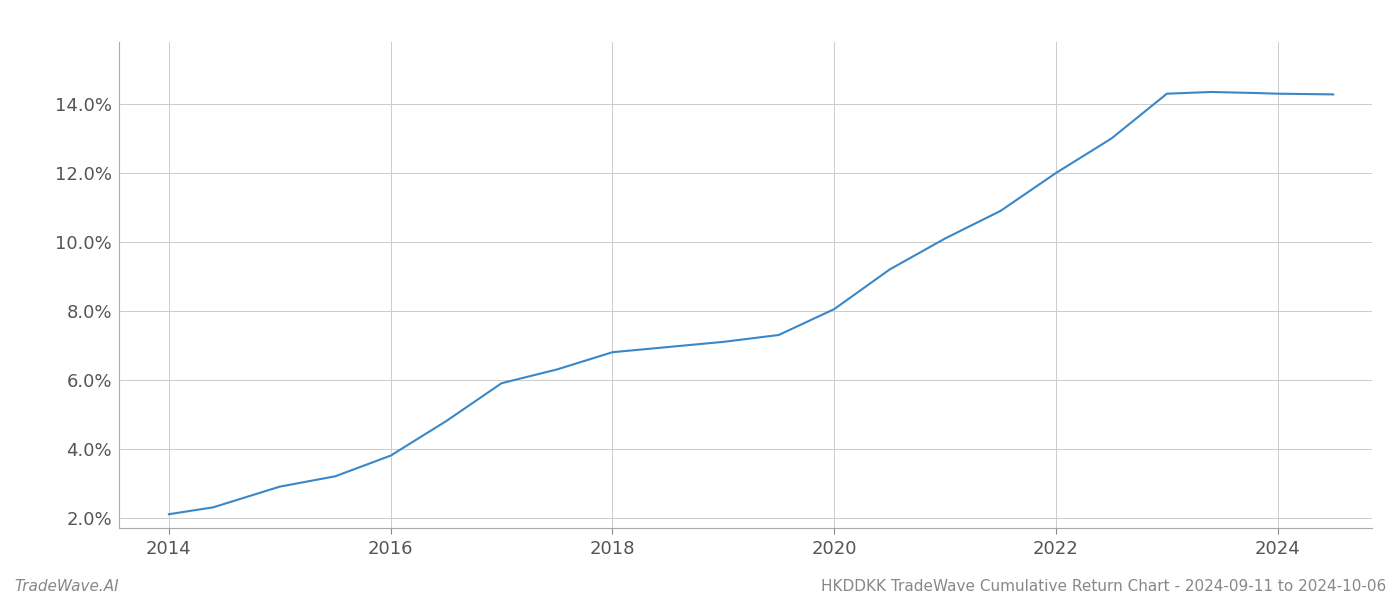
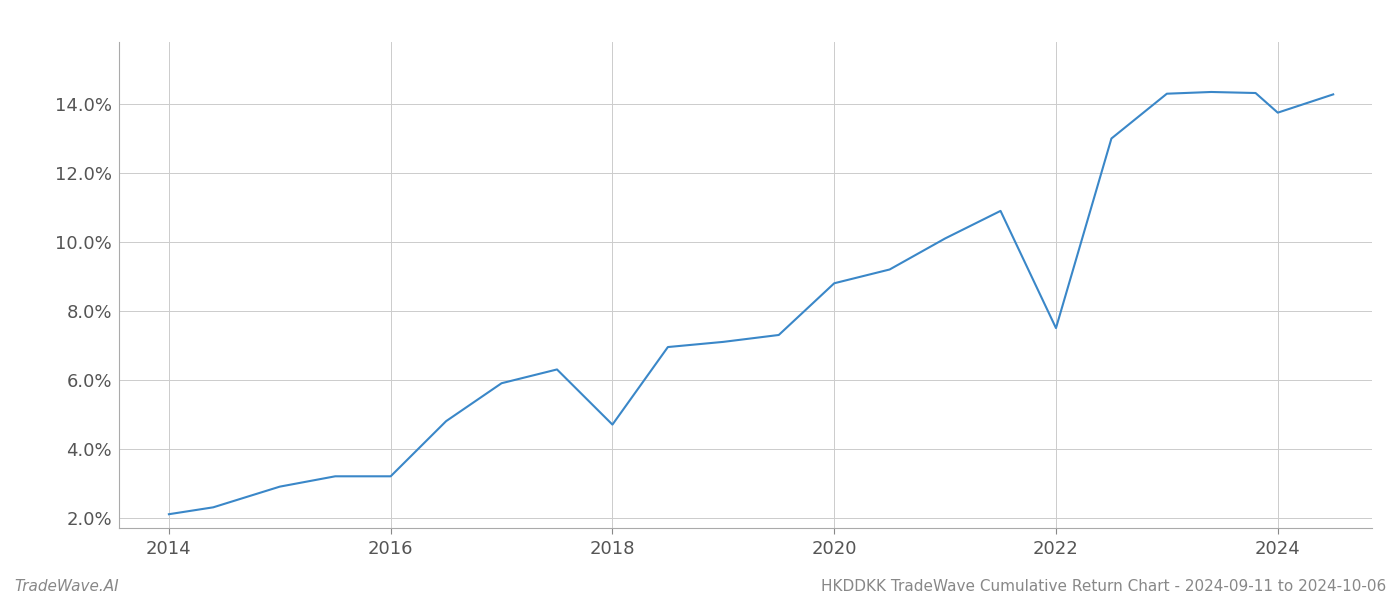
2016: 3.80% -> 3.20%
2018: 6.80% -> 4.70%
2020: 8.05% -> 8.80%
2022: 12.00% -> 7.50%
2024: 14.30% -> 13.75%
